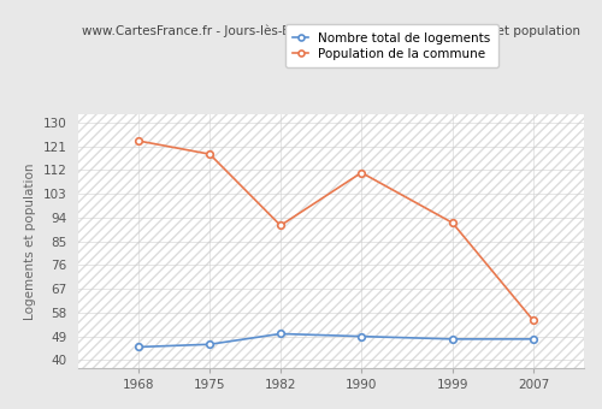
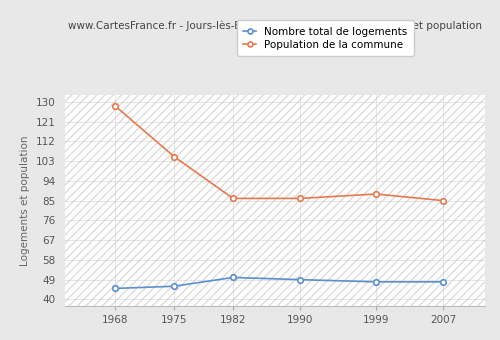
Population de la commune/1968: 123 -> 128
Population de la commune/1975: 118 -> 105
Population de la commune/1982: 91 -> 86
Population de la commune/1990: 111 -> 86
Population de la commune/1999: 92 -> 88
Population de la commune/2007: 55 -> 85
